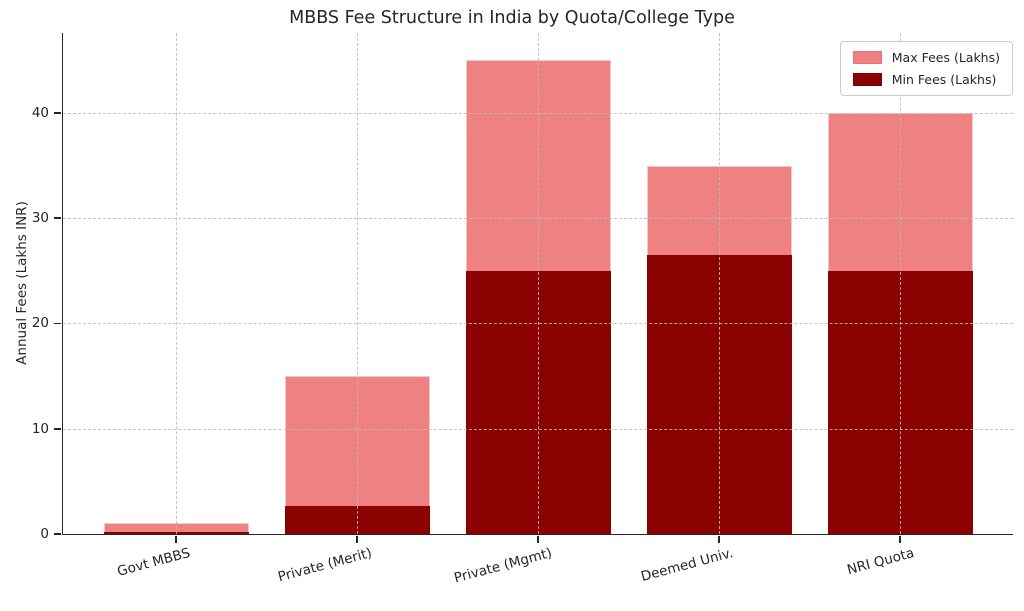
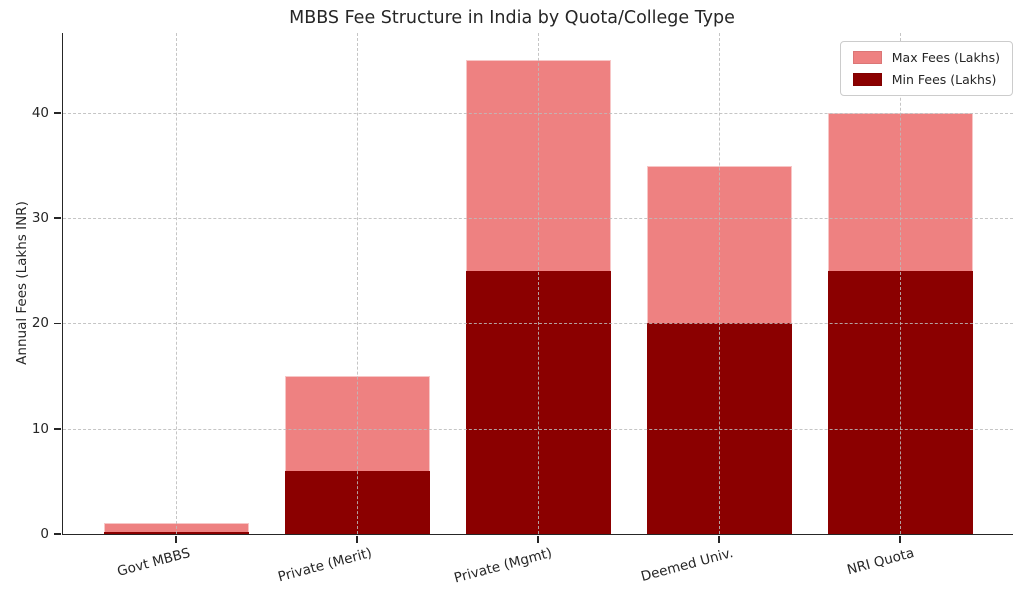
Min Fees (Lakhs)/Private (Merit): 2.7 -> 6.0
Min Fees (Lakhs)/Deemed Univ.: 26.5 -> 20.0
